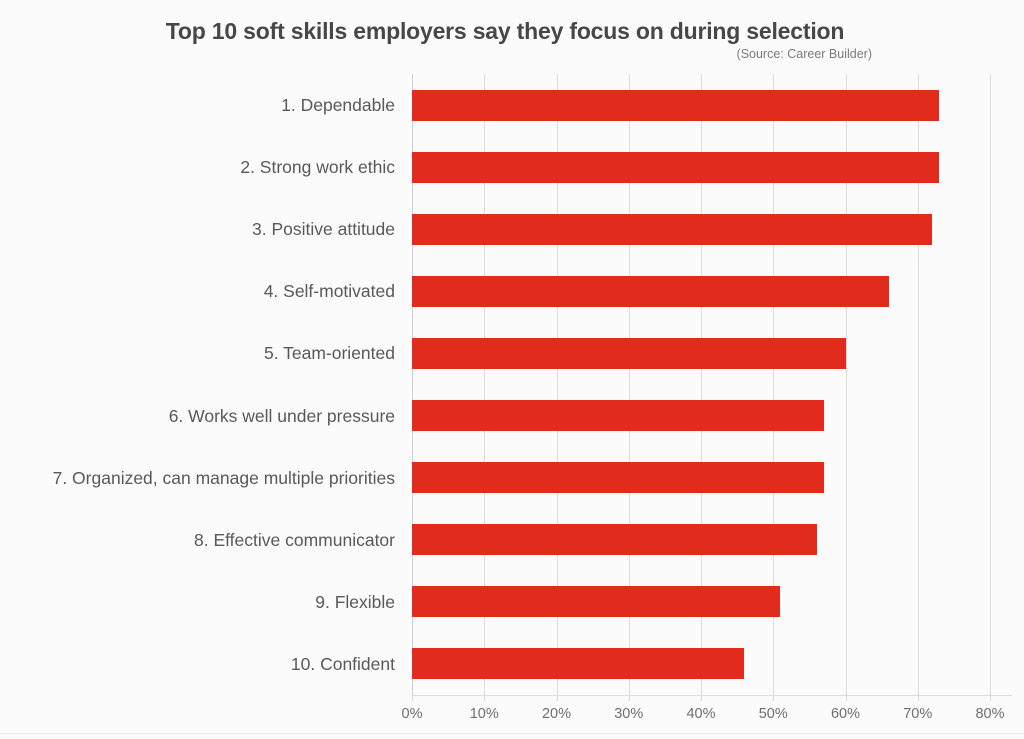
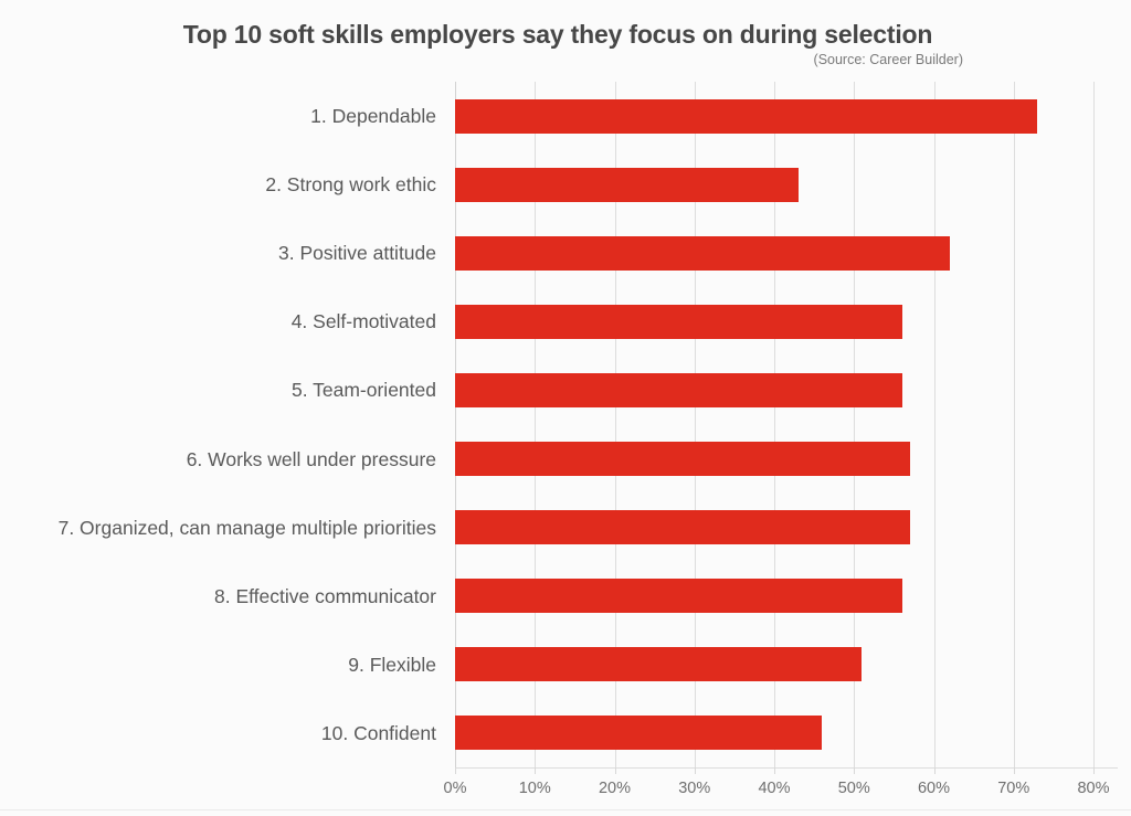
2. Strong work ethic: 73% -> 43%
3. Positive attitude: 72% -> 62%
4. Self-motivated: 66% -> 56%
5. Team-oriented: 60% -> 56%
